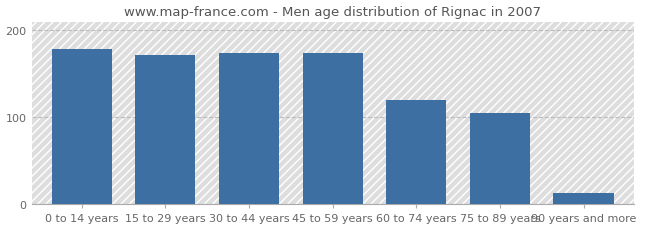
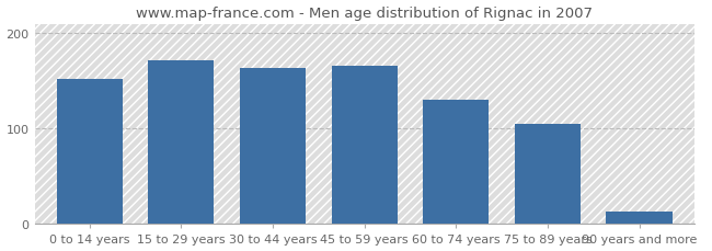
0 to 14 years: 178 -> 152
30 to 44 years: 174 -> 163
45 to 59 years: 174 -> 166
60 to 74 years: 120 -> 130
